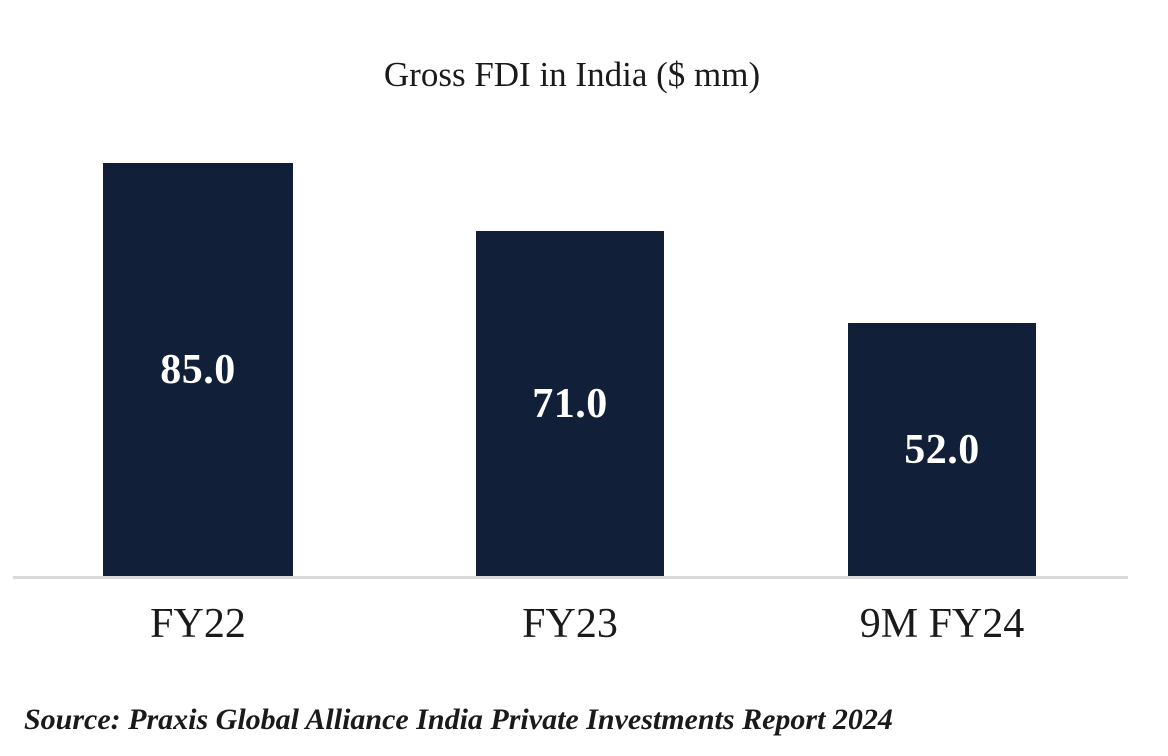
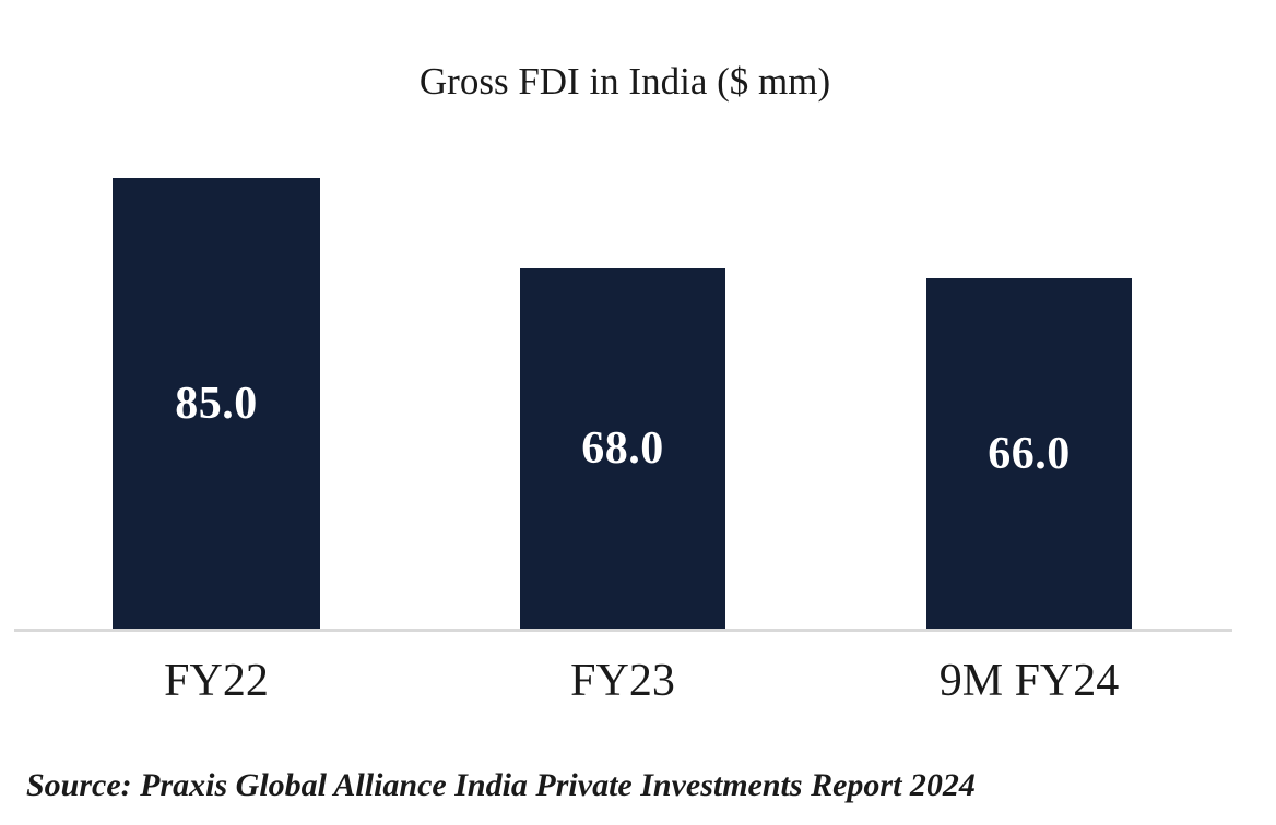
FY23: 71.0 -> 68.0
9M FY24: 52.0 -> 66.0
